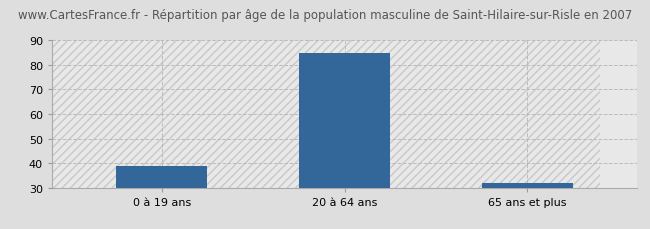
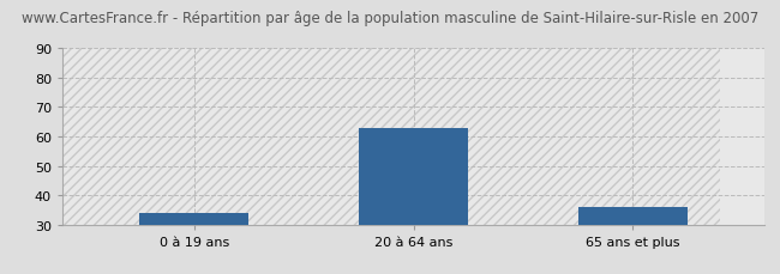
0 à 19 ans: 39 -> 34
20 à 64 ans: 85 -> 63
65 ans et plus: 32 -> 36
